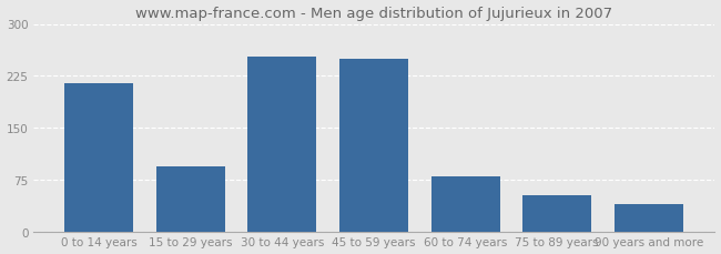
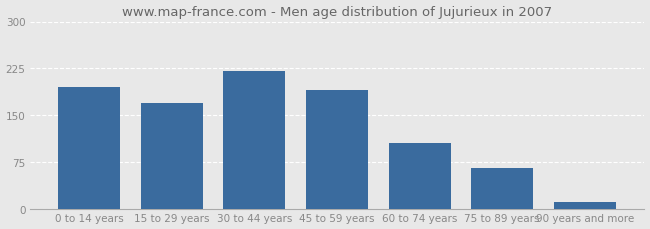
0 to 14 years: 214 -> 195
15 to 29 years: 94 -> 170
30 to 44 years: 252 -> 220
45 to 59 years: 250 -> 190
60 to 74 years: 80 -> 105
75 to 89 years: 52 -> 65
90 years and more: 40 -> 10
